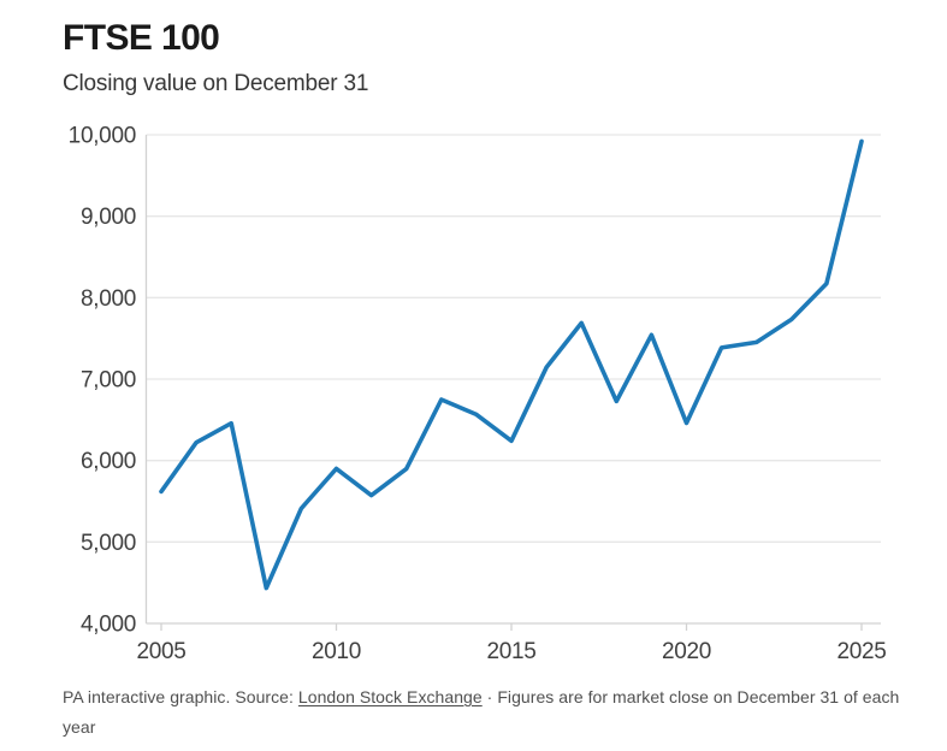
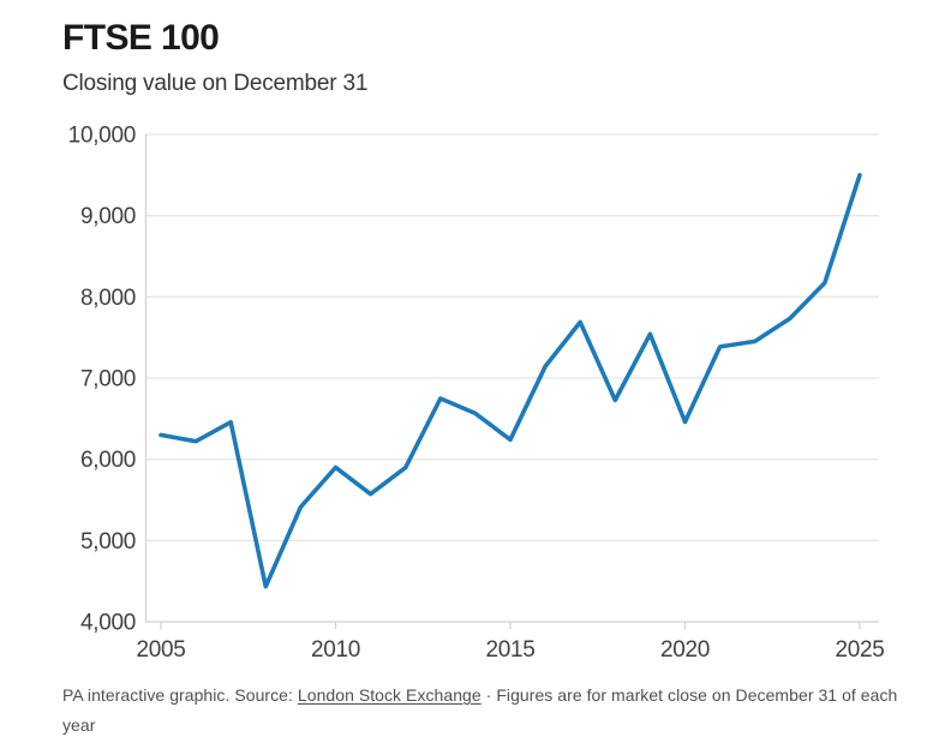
2005: 5600 -> 6300
2025: 9900 -> 9500
